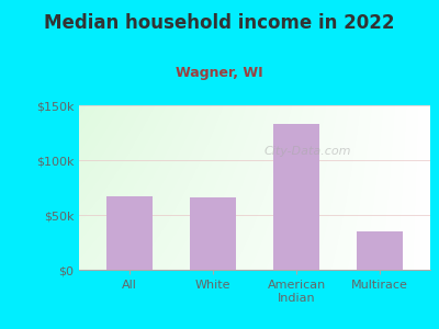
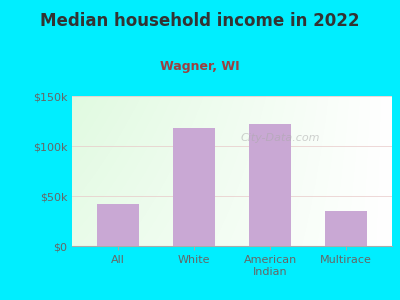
All: $67k -> $42k
White: $66k -> $118k
American Indian: $133k -> $122k
